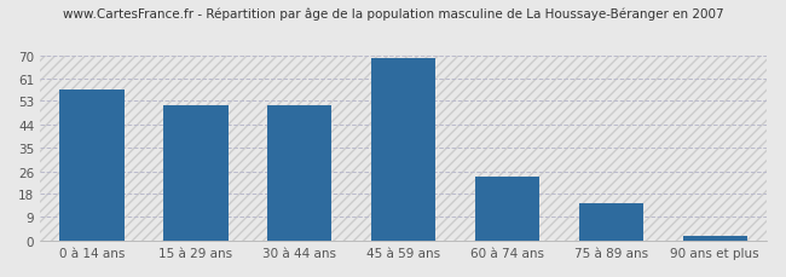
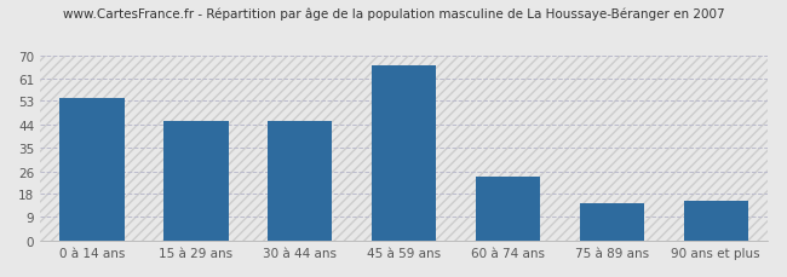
0 à 14 ans: 57 -> 54
15 à 29 ans: 51 -> 45
30 à 44 ans: 51 -> 45
45 à 59 ans: 69 -> 66
90 ans et plus: 2 -> 15
